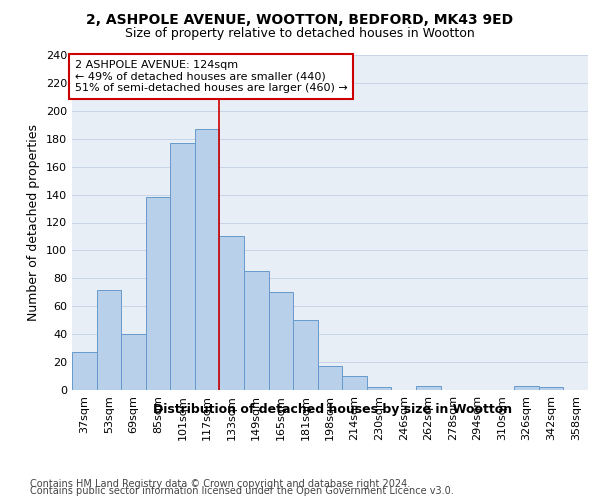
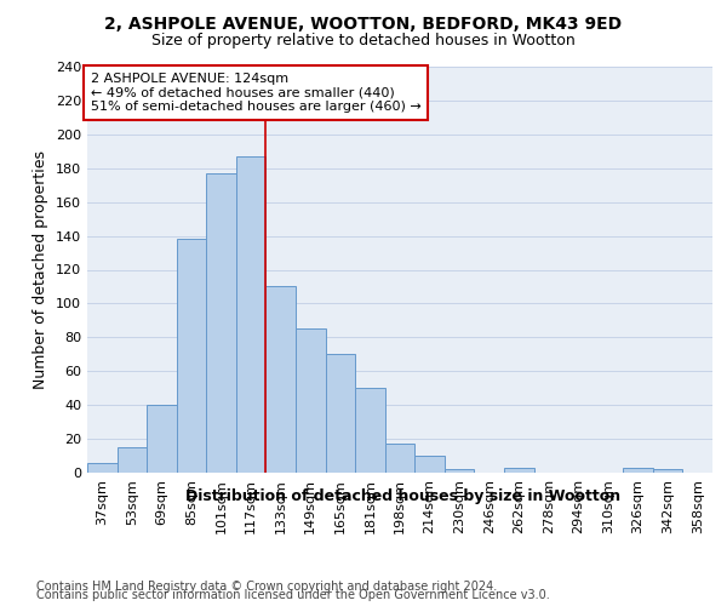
37sqm: 27 -> 6
53sqm: 72 -> 15
